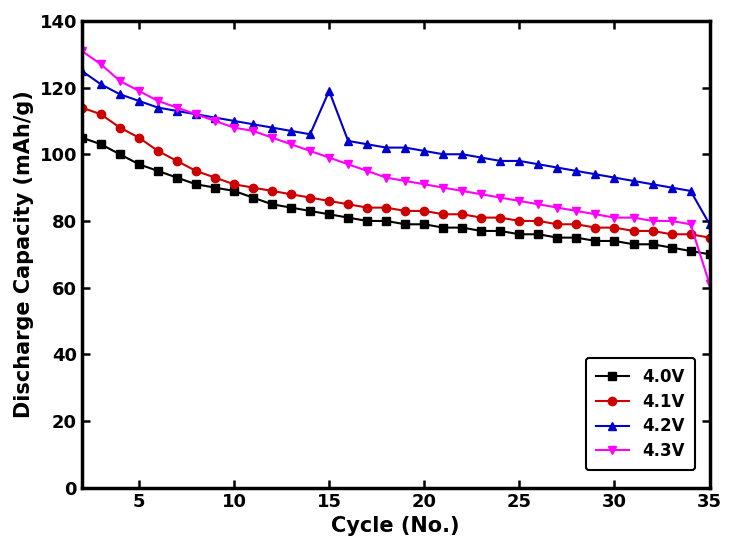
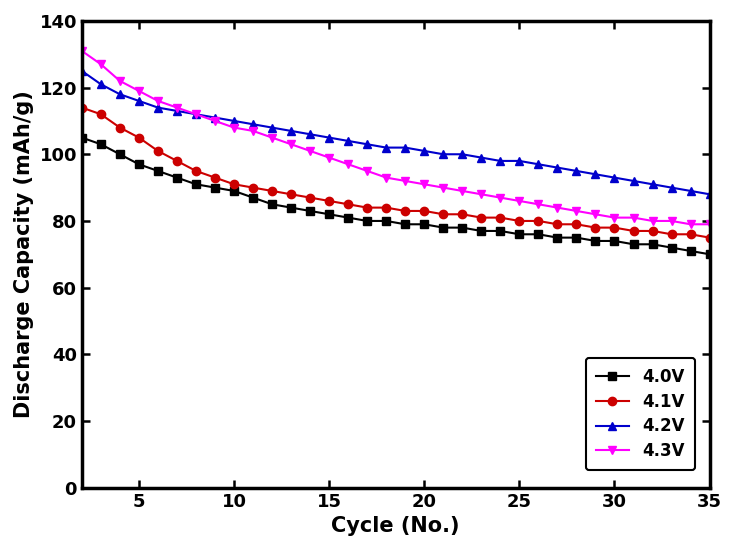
4.2V/15: 119 -> 105
4.2V/35: 79 -> 88
4.3V/35: 61 -> 79
